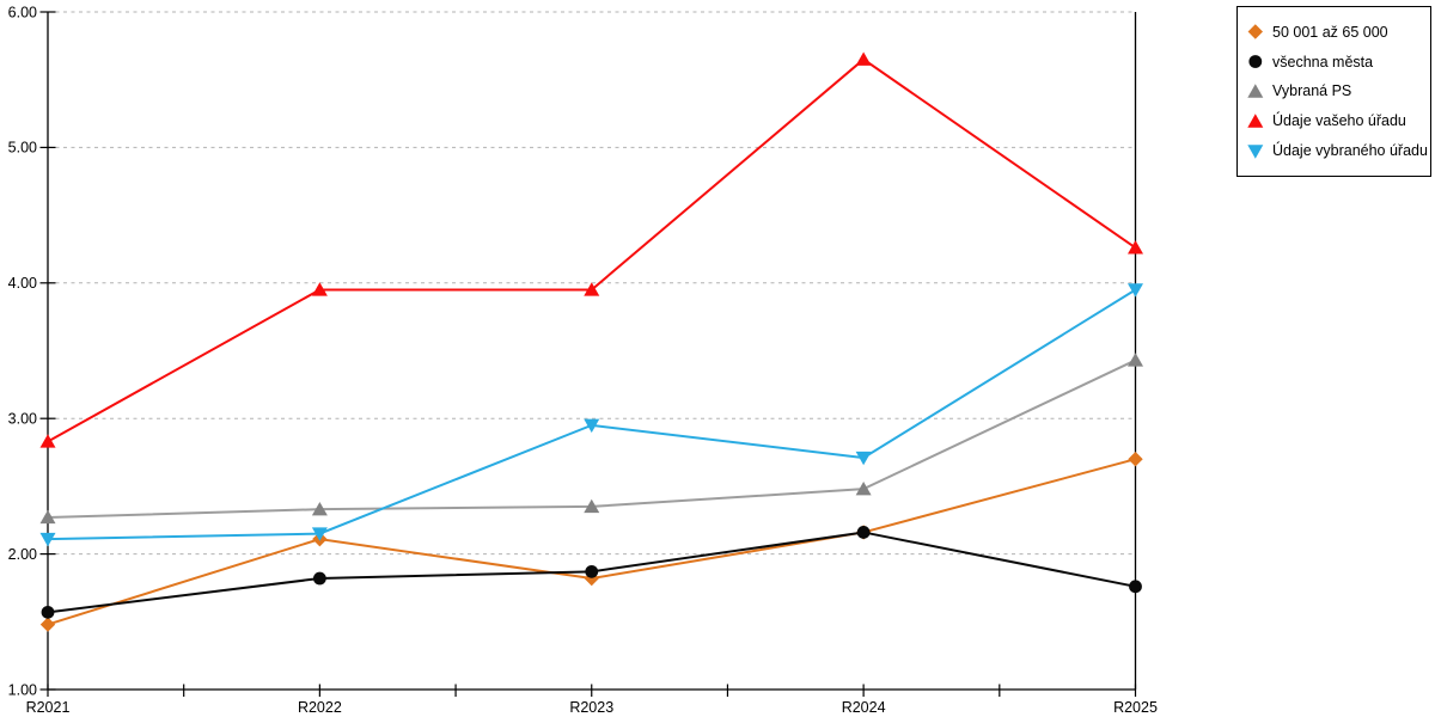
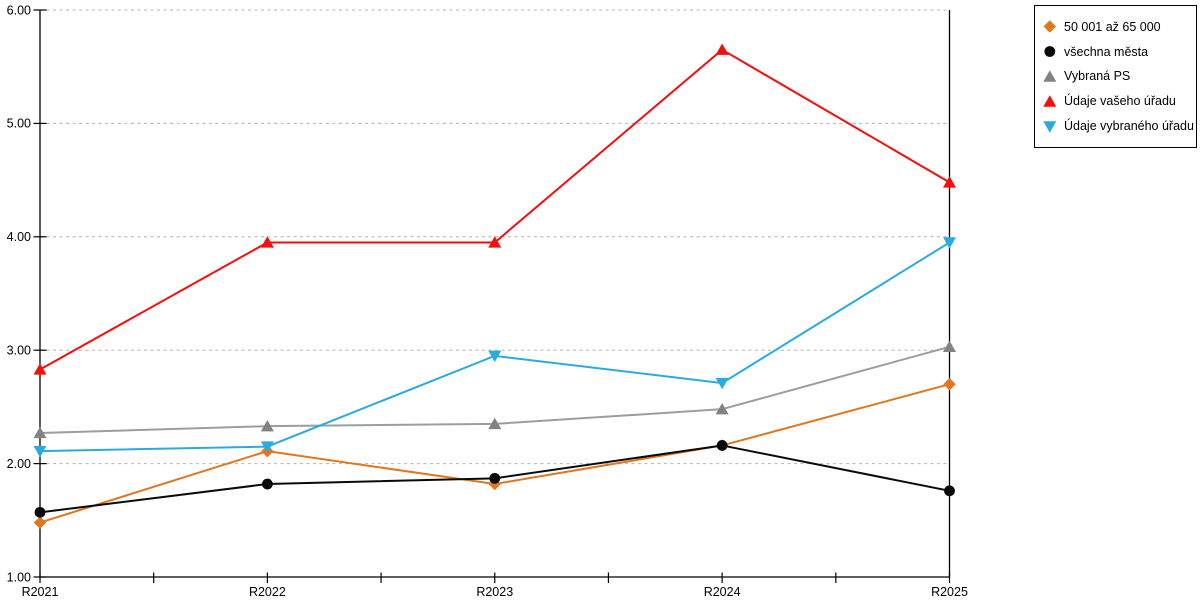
Vybraná PS/R2025: 3.43 -> 3.03
Údaje vašeho úřadu/R2025: 4.26 -> 4.48
